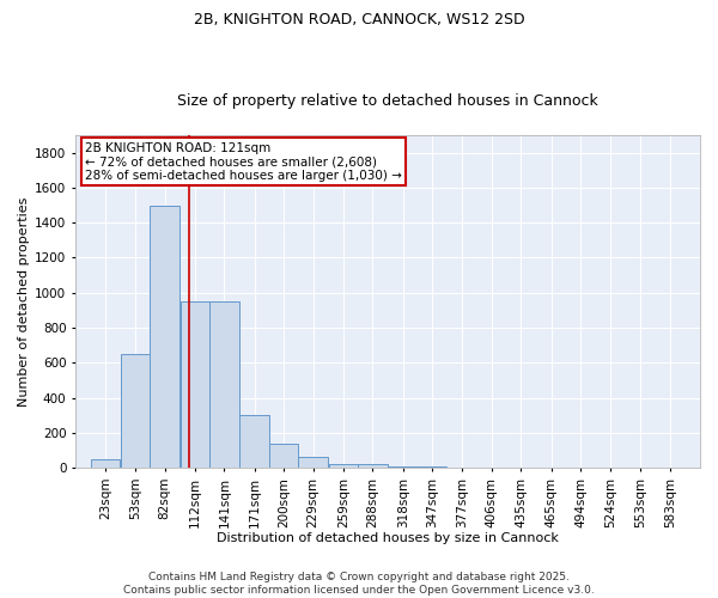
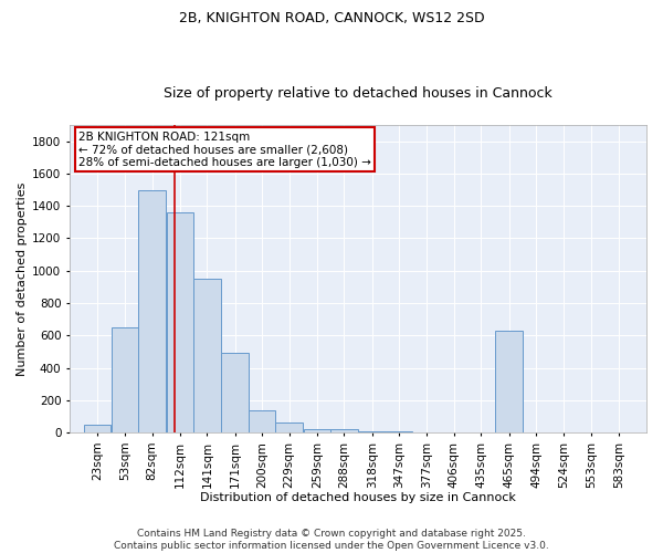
112sqm: 950 -> 1360
171sqm: 300 -> 490
465sqm: 0 -> 630
